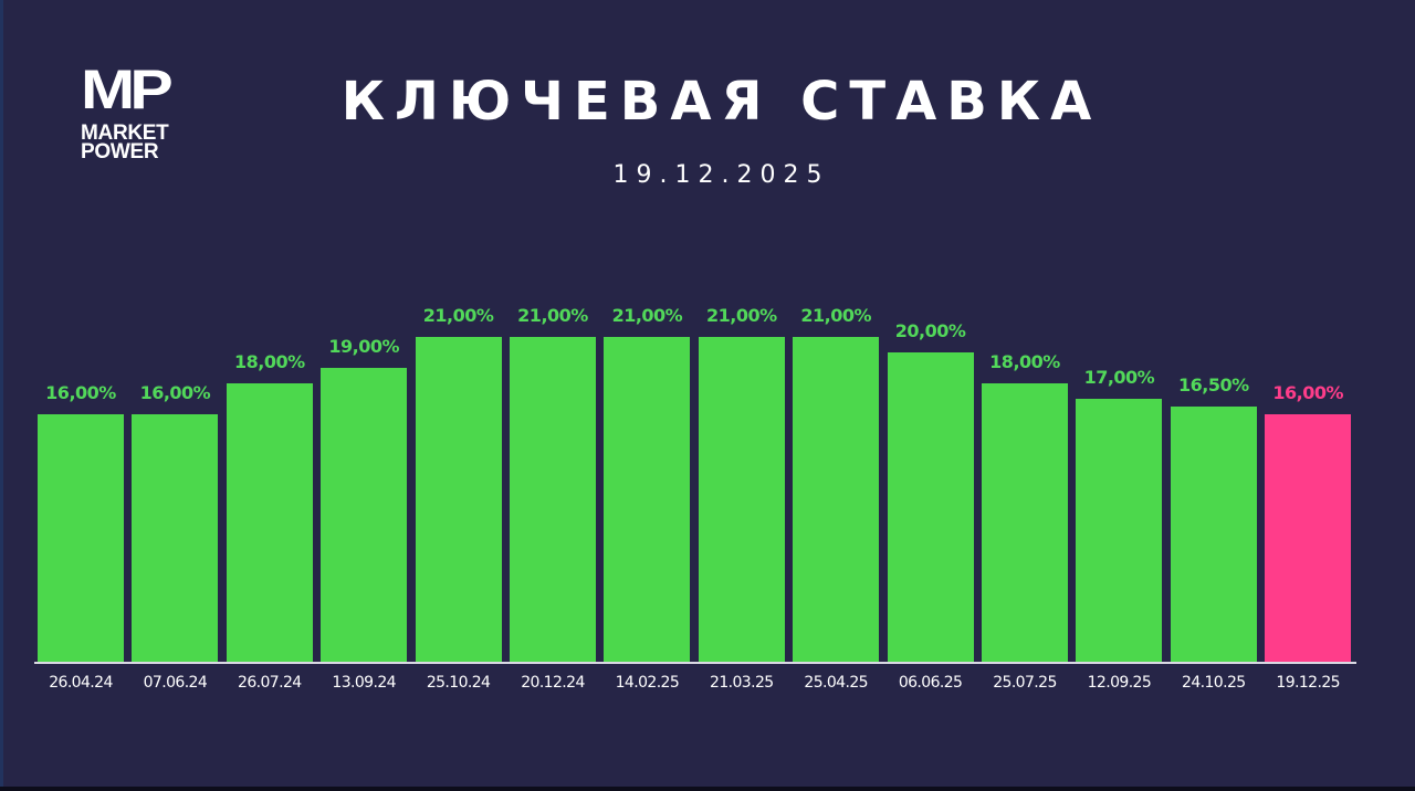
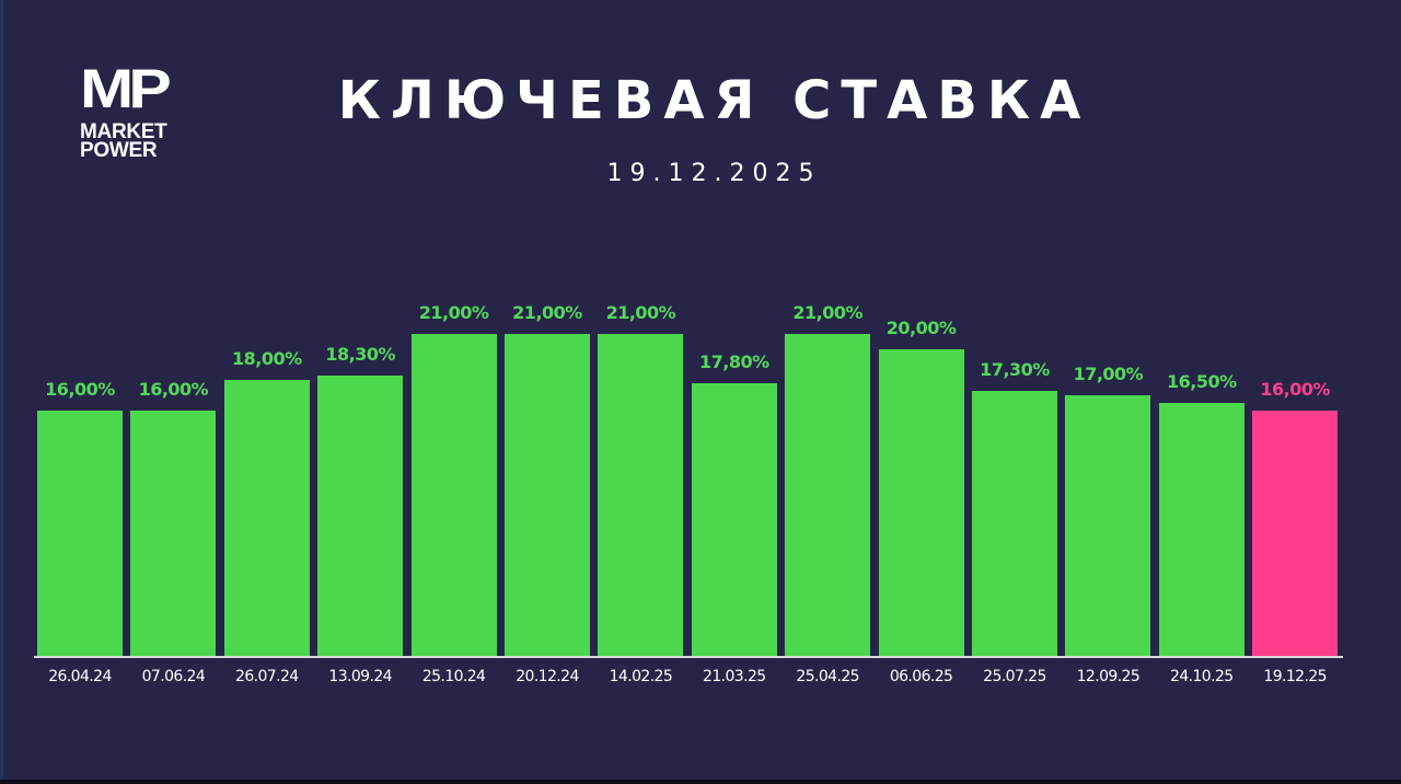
13.09.24: 19,00% -> 18,30%
21.03.25: 21,00% -> 17,80%
25.07.25: 18,00% -> 17,30%
